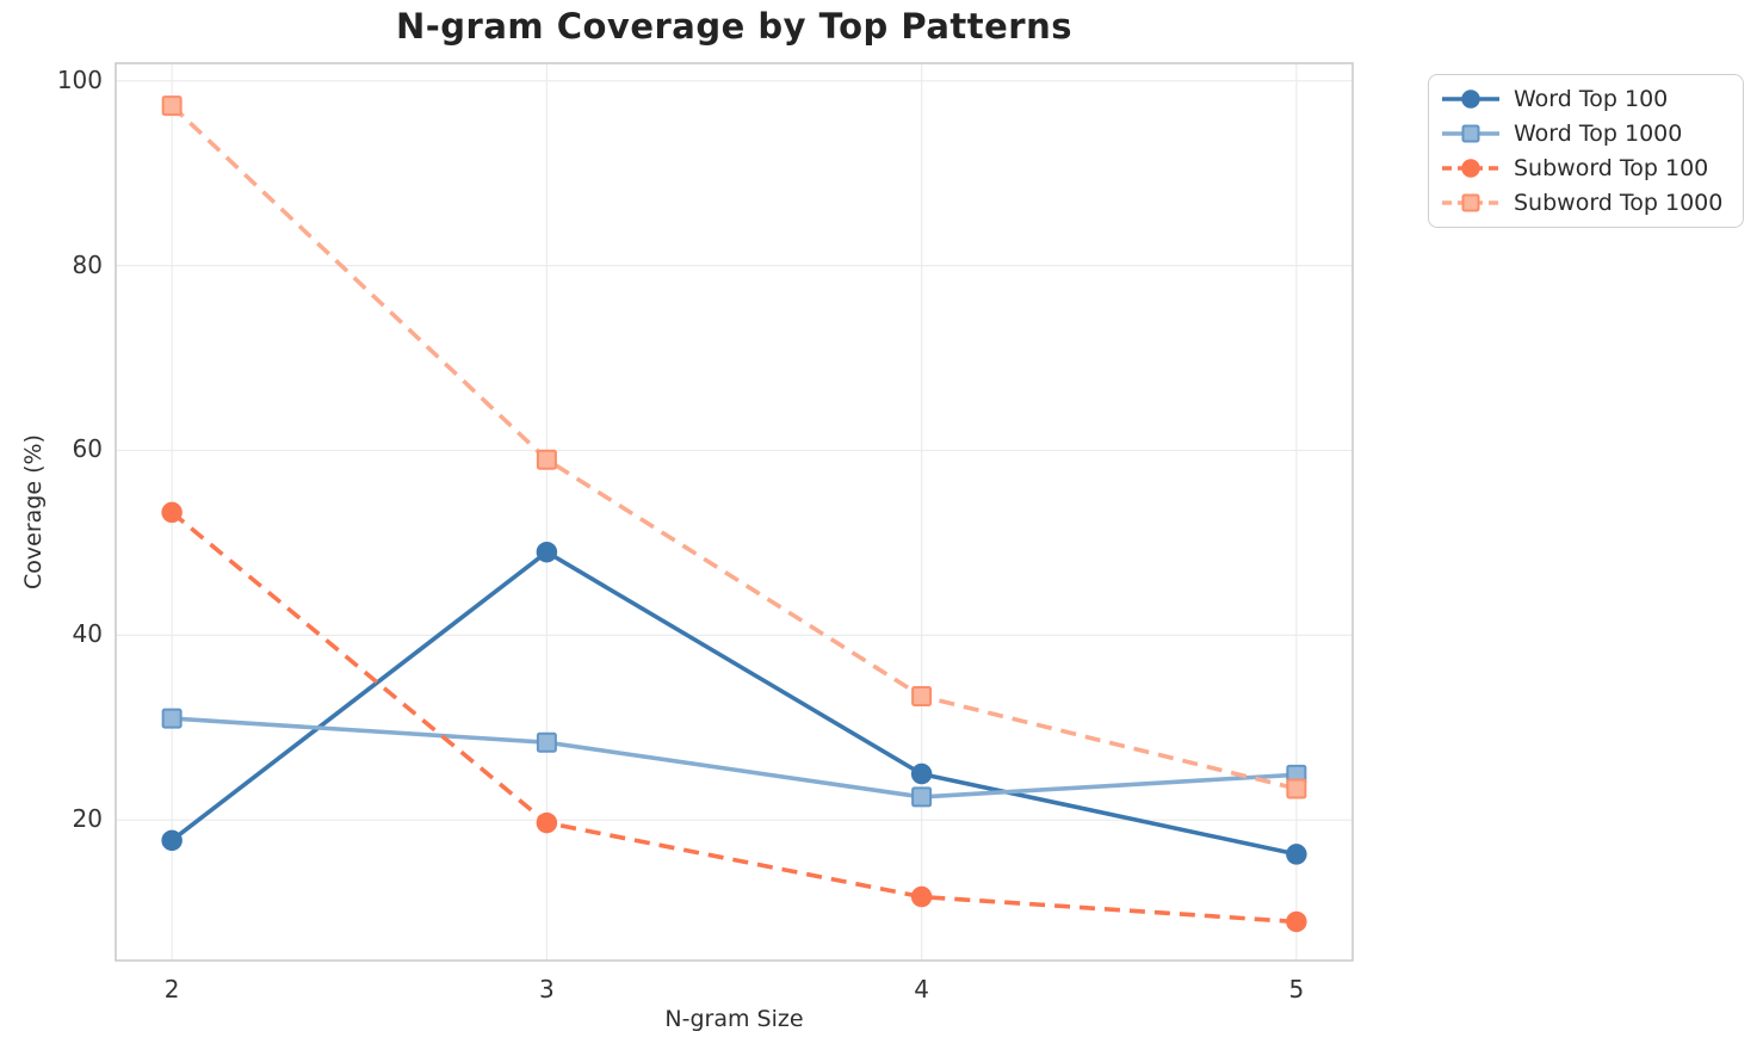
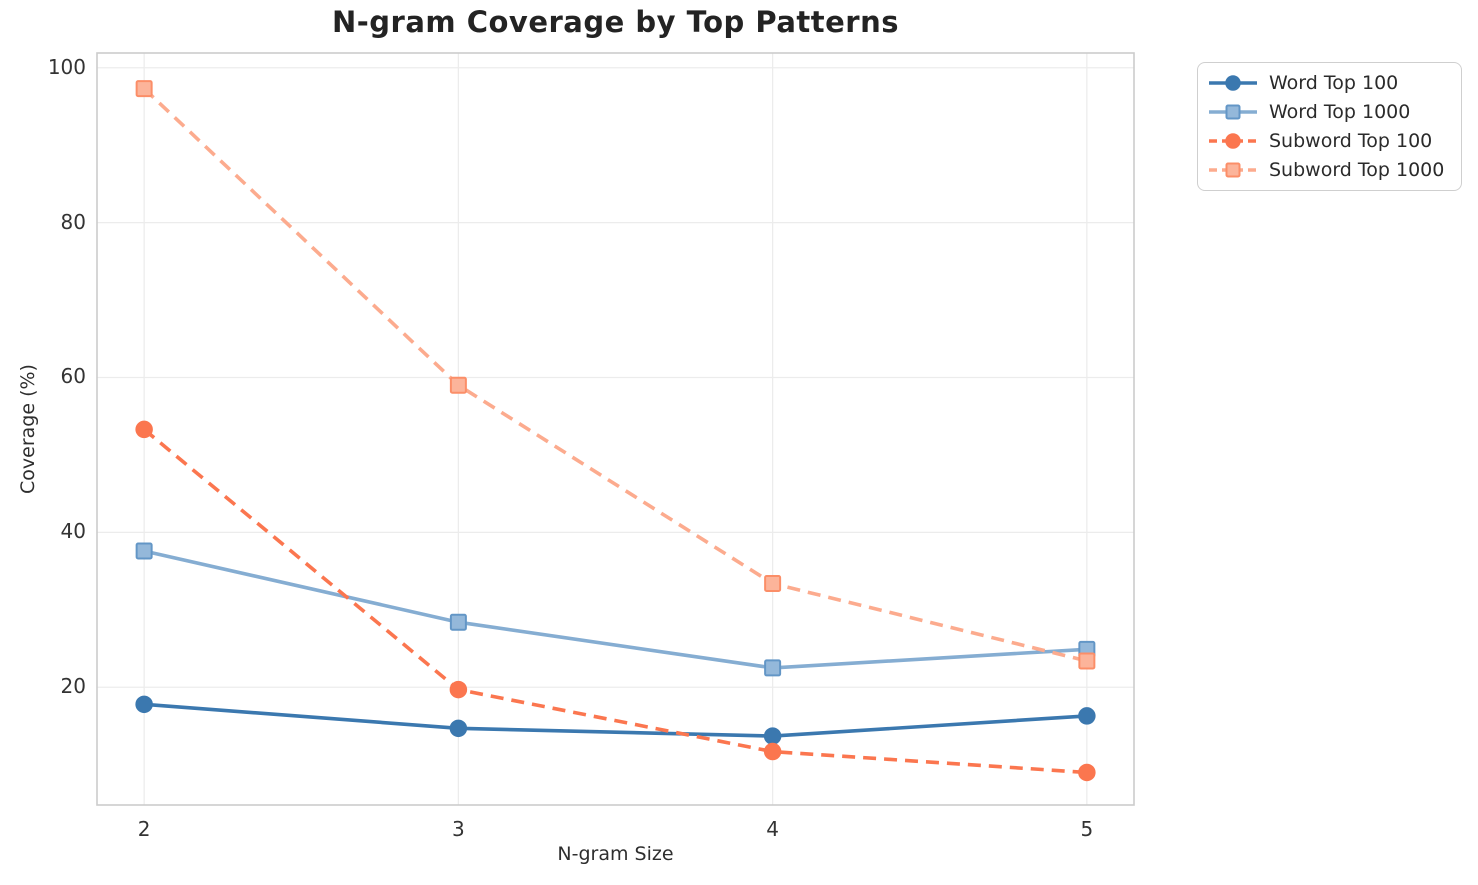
Word Top 1000/2: 31 -> 38
Word Top 100/3: 49 -> 15
Word Top 100/4: 25 -> 14
